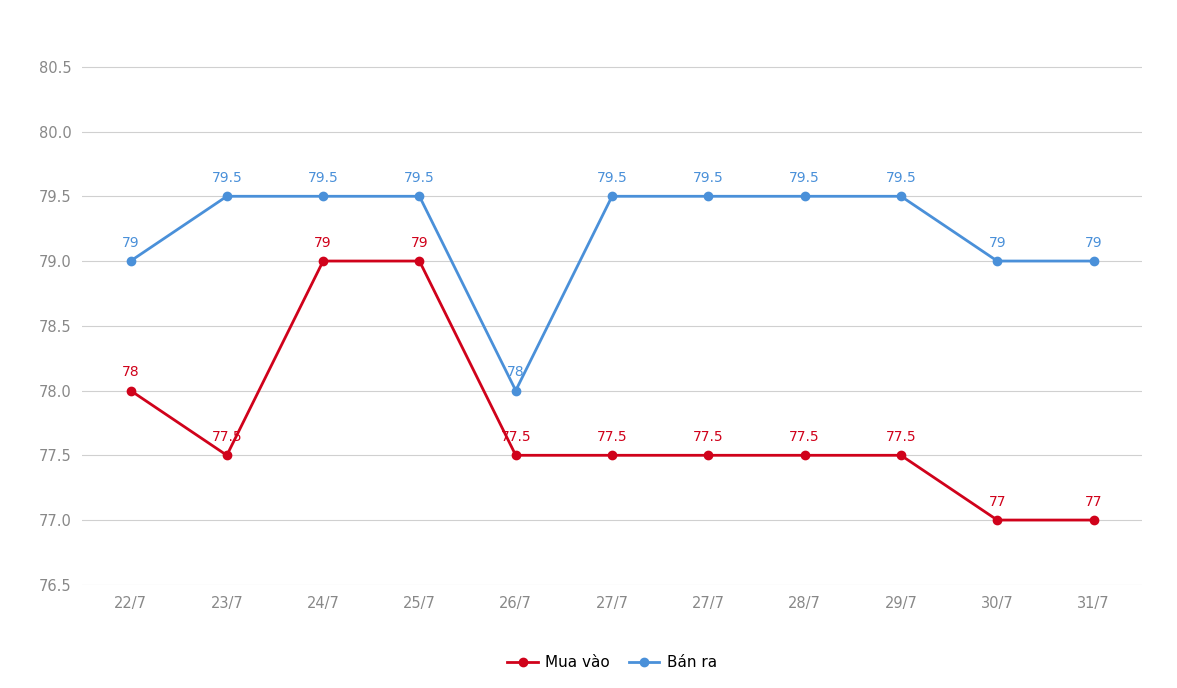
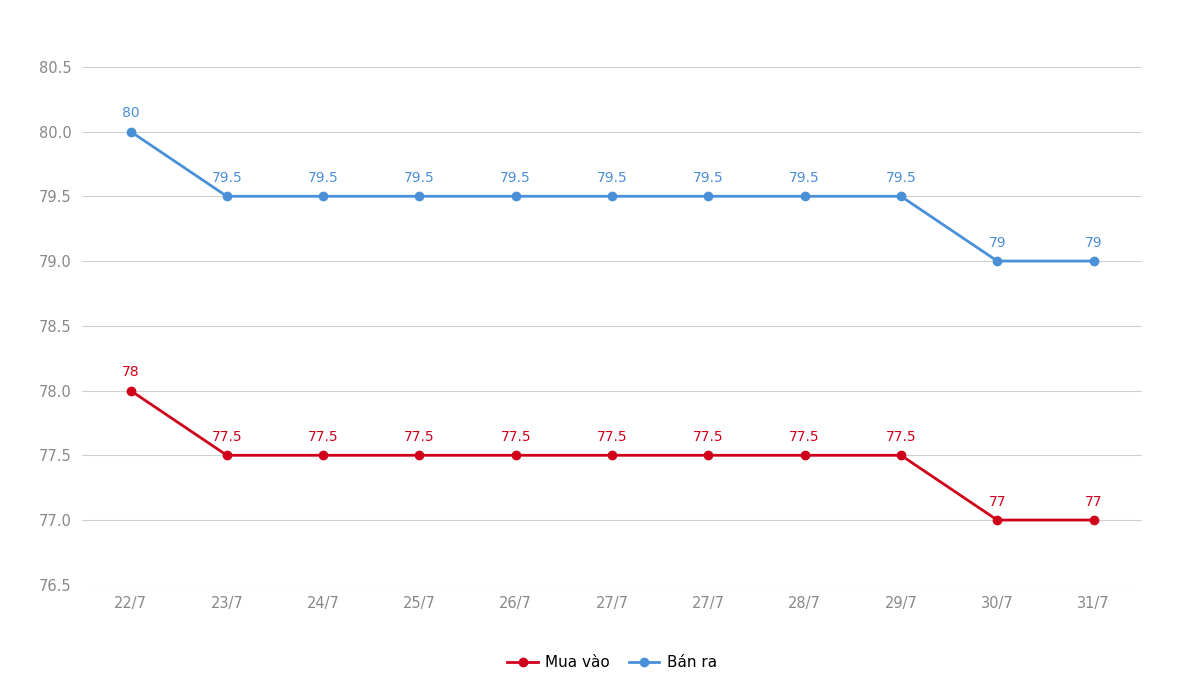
Bán ra/22/7: 79 -> 80
Mua vào/24/7: 79 -> 77.5
Mua vào/25/7: 79 -> 77.5
Bán ra/26/7: 78 -> 79.5
